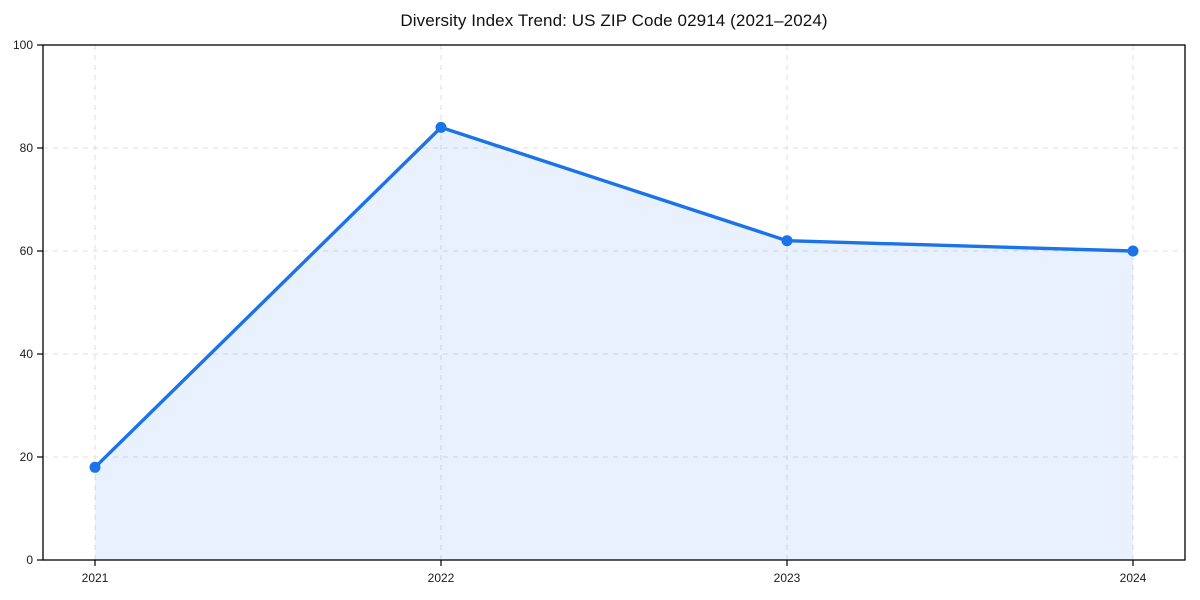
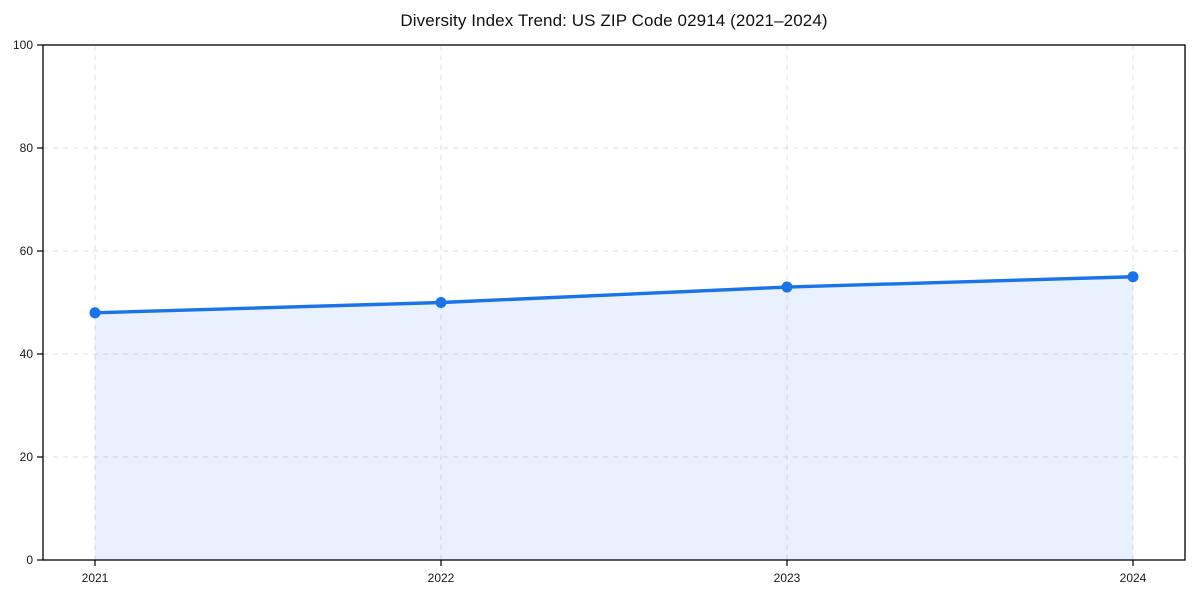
2021: 18 -> 48
2022: 84 -> 50
2023: 62 -> 53
2024: 60 -> 55
